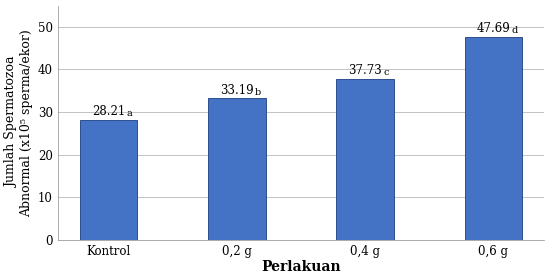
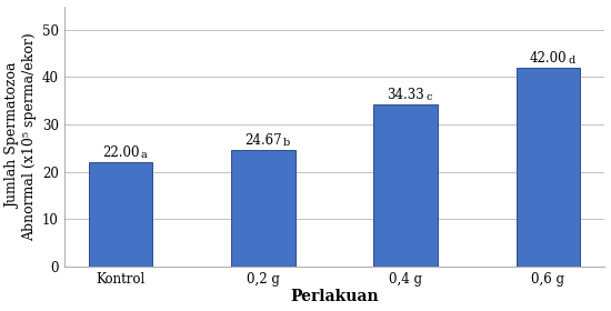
Kontrol: 28.21 -> 22.00
0,2 g: 33.19 -> 24.67
0,4 g: 37.73 -> 34.33
0,6 g: 47.69 -> 42.00
